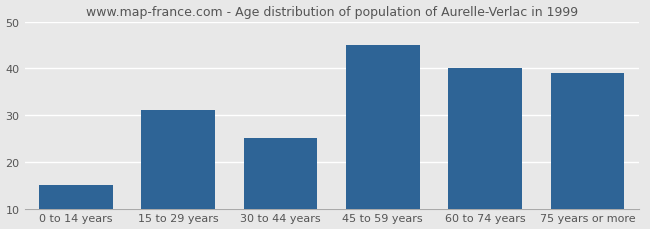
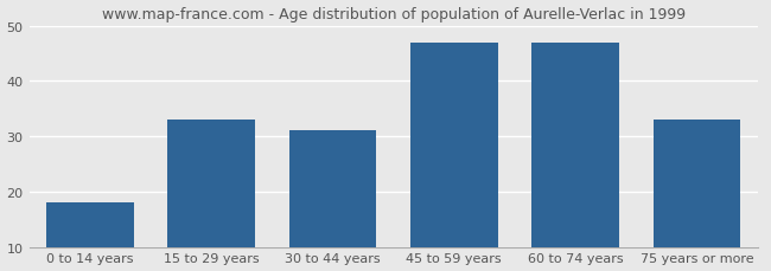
0 to 14 years: 15 -> 18
15 to 29 years: 31 -> 33
30 to 44 years: 25 -> 31
45 to 59 years: 45 -> 47
60 to 74 years: 40 -> 47
75 years or more: 39 -> 33
